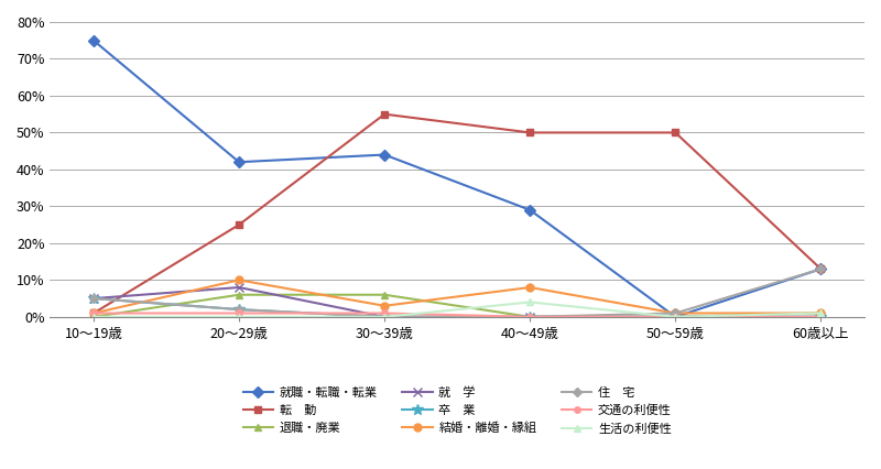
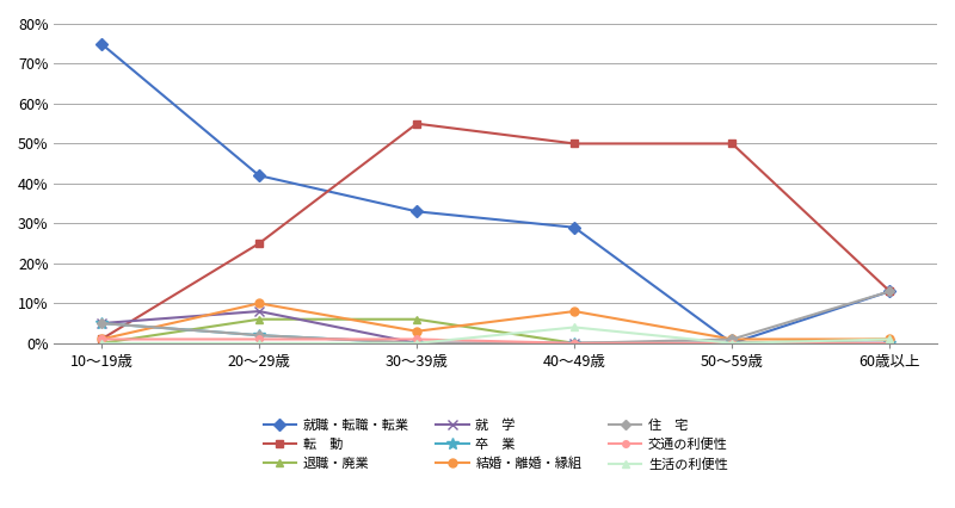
就職・転職・転業/30～39歳: 44% -> 33%
